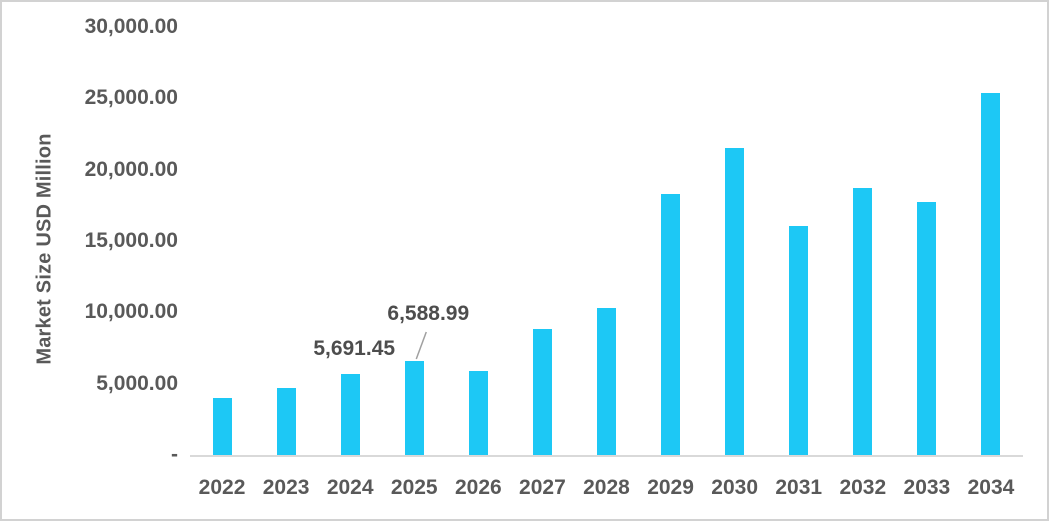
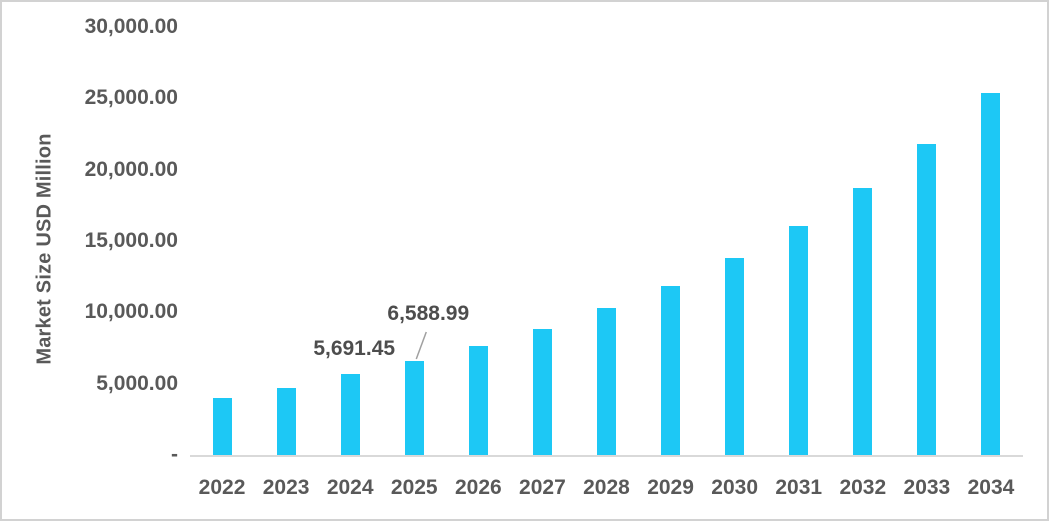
2026: 5900 -> 7700
2029: 18300 -> 11900
2030: 21500 -> 13800
2033: 17700 -> 21800
